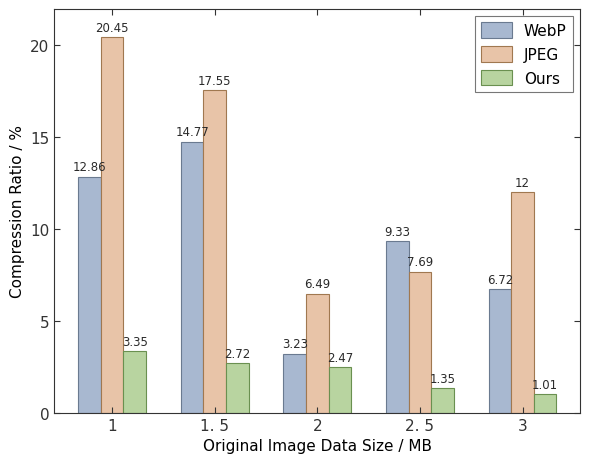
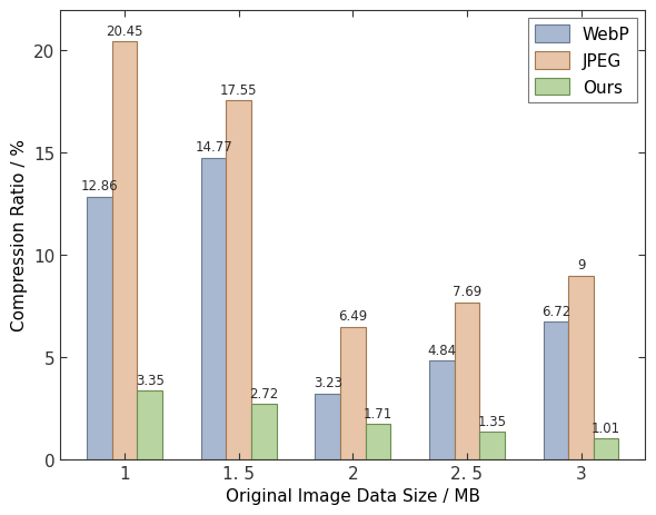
Ours/2: 2.47 -> 1.71
WebP/2. 5: 9.33 -> 4.84
JPEG/3: 12 -> 9
